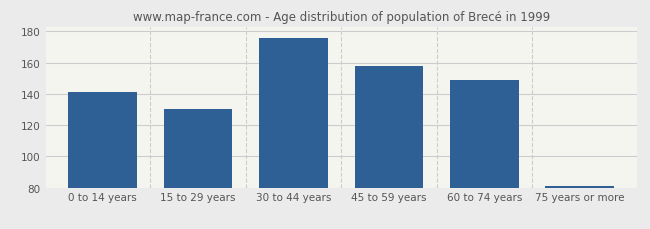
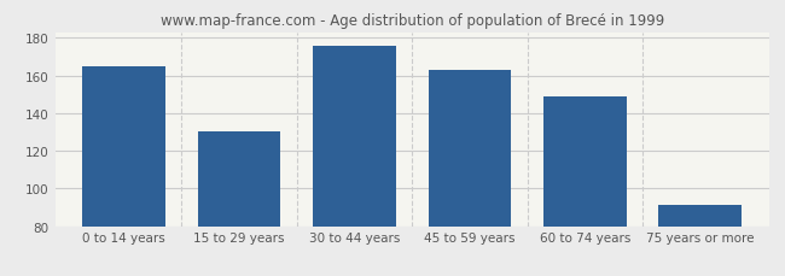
0 to 14 years: 141 -> 165
45 to 59 years: 158 -> 163
75 years or more: 81 -> 91
